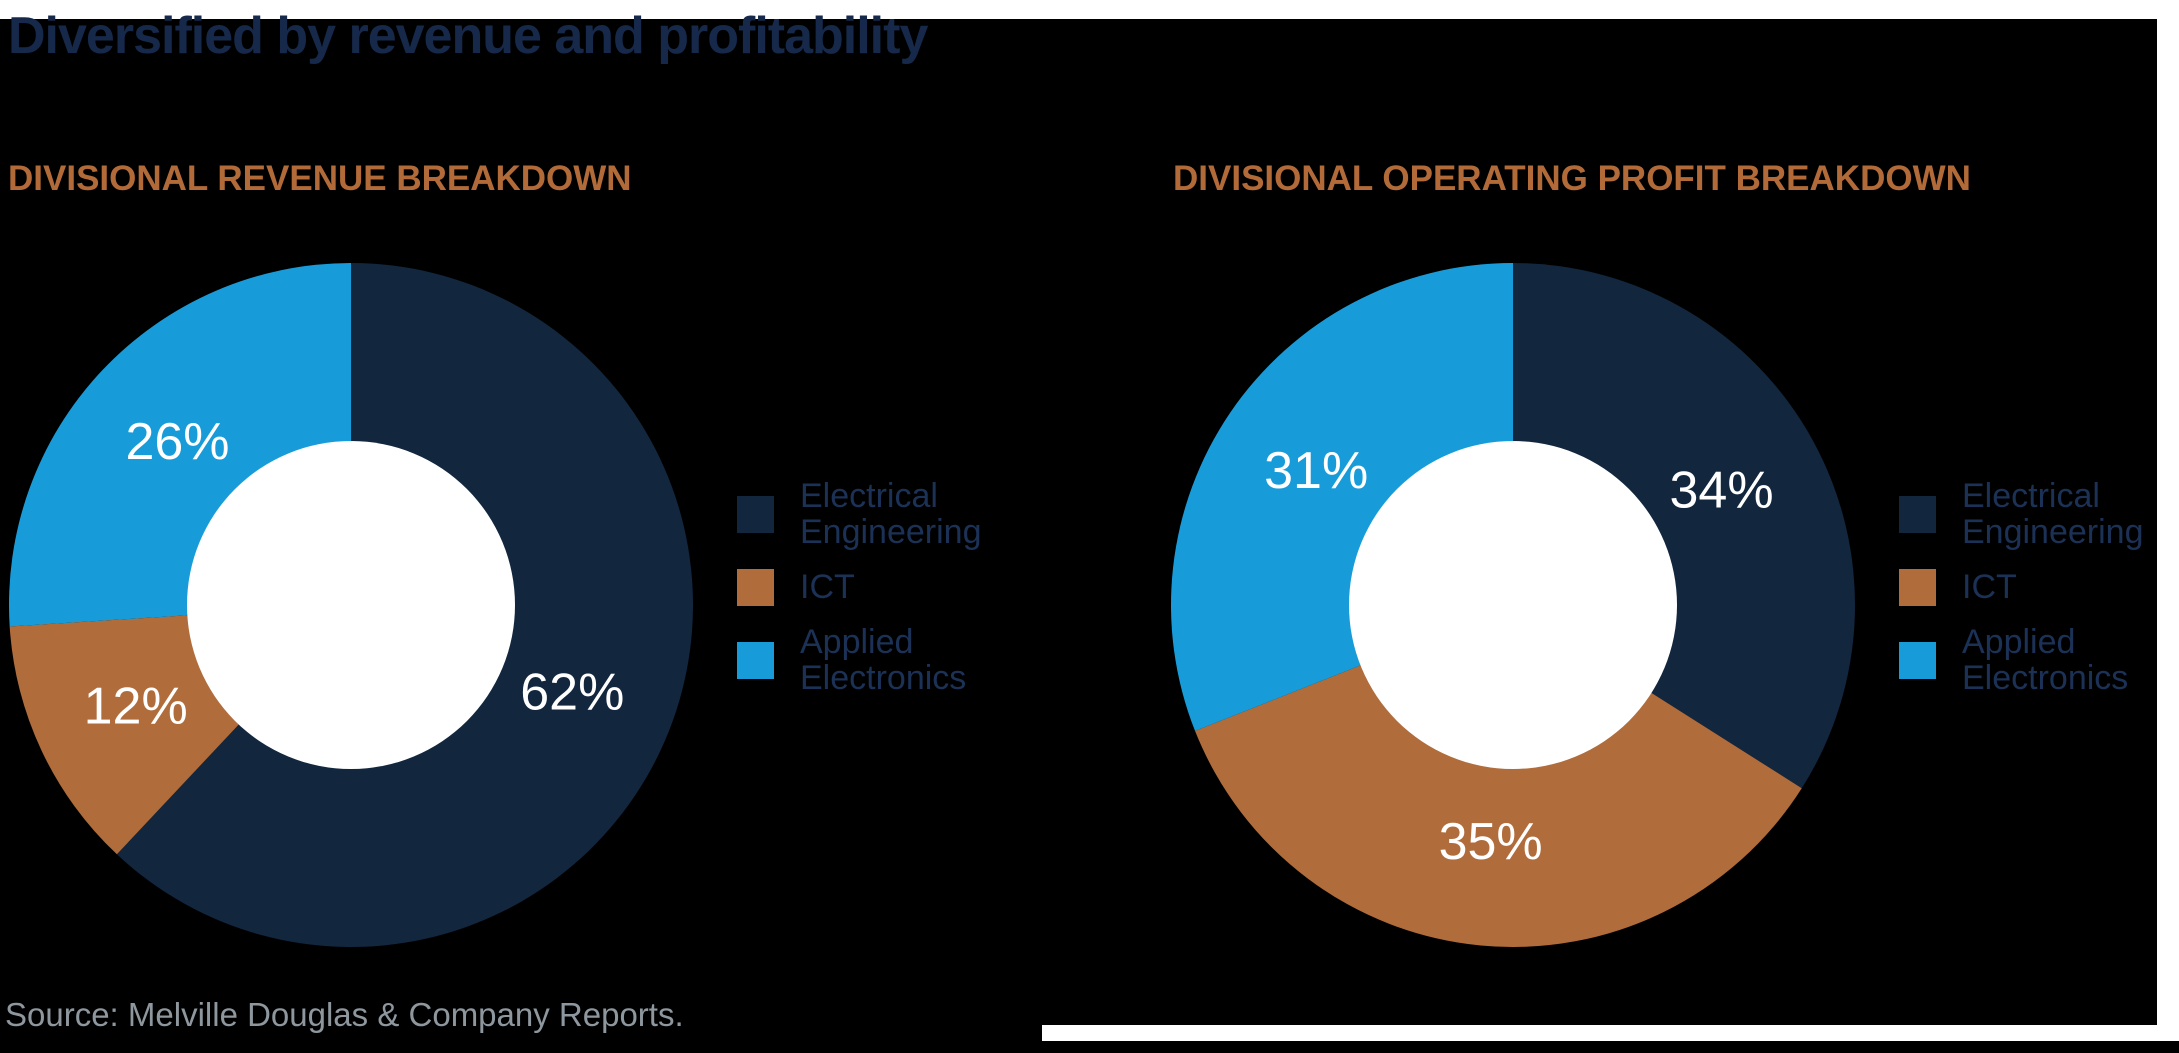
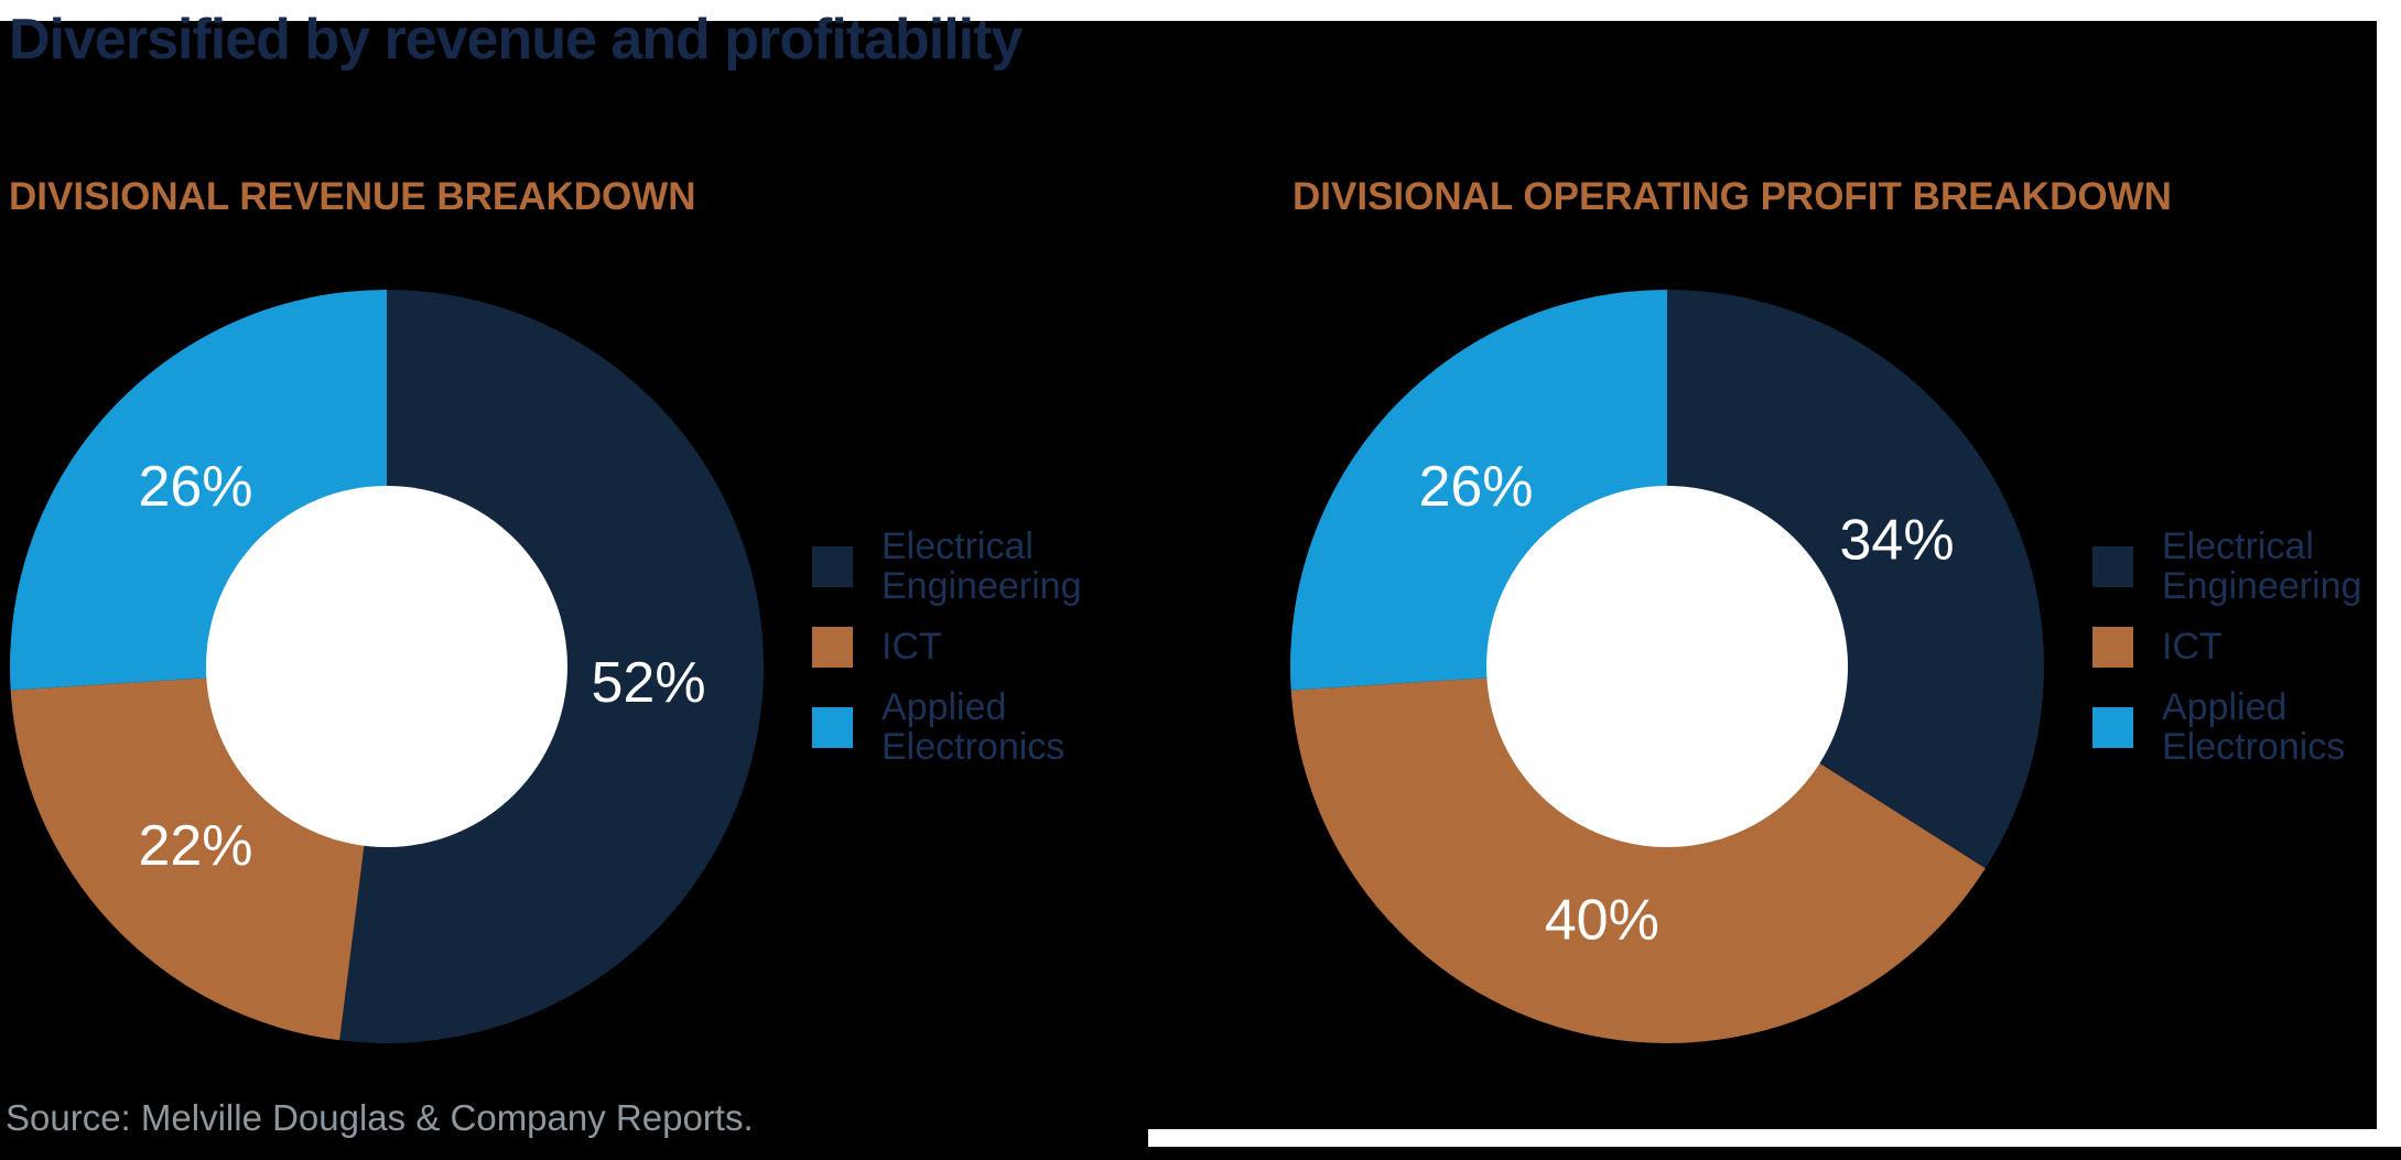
DIVISIONAL REVENUE BREAKDOWN/Electrical Engineering: 62% -> 52%
DIVISIONAL REVENUE BREAKDOWN/ICT: 12% -> 22%
DIVISIONAL OPERATING PROFIT BREAKDOWN/ICT: 35% -> 40%
DIVISIONAL OPERATING PROFIT BREAKDOWN/Applied Electronics: 31% -> 26%
